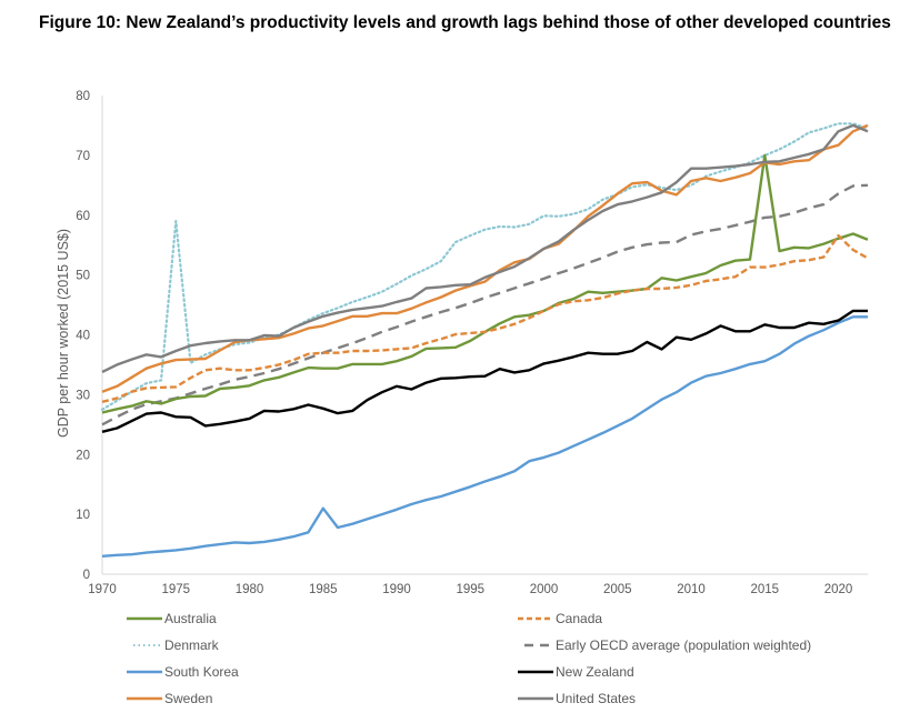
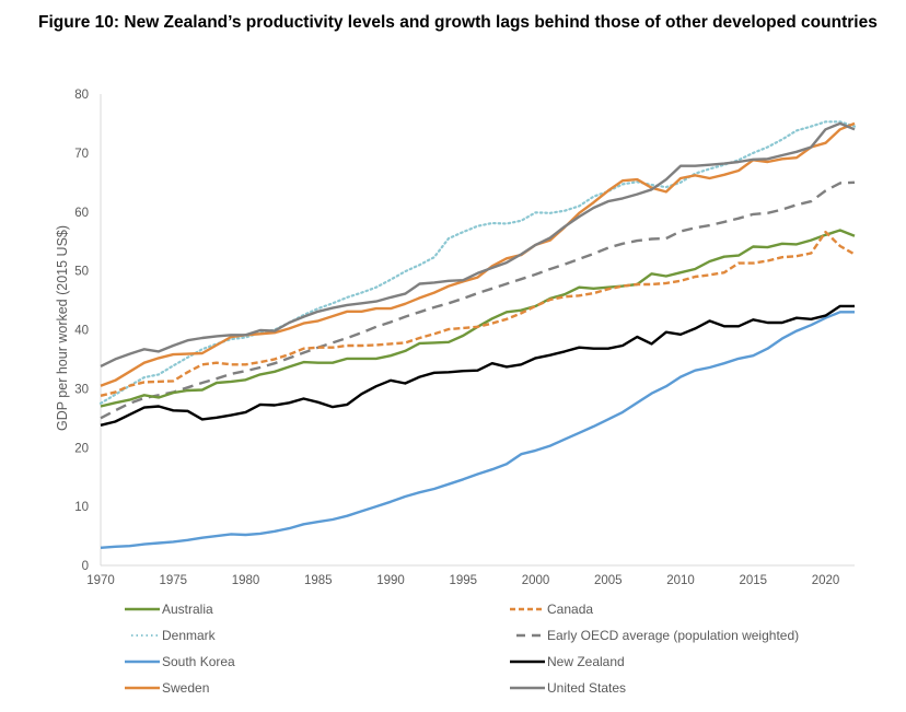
Denmark/1975: 59 -> 34
South Korea/1985: 11 -> 7
Australia/2015: 70 -> 54
